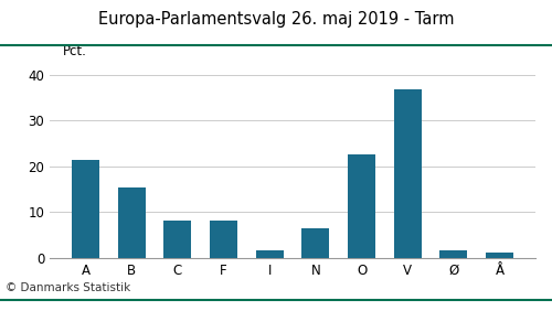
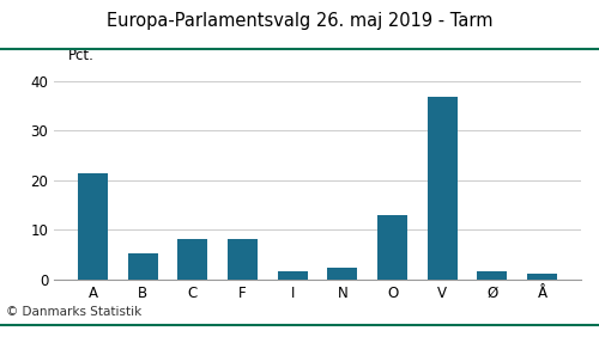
B: 15.5 -> 5.3
N: 6.5 -> 2.3
O: 22.5 -> 13.1
